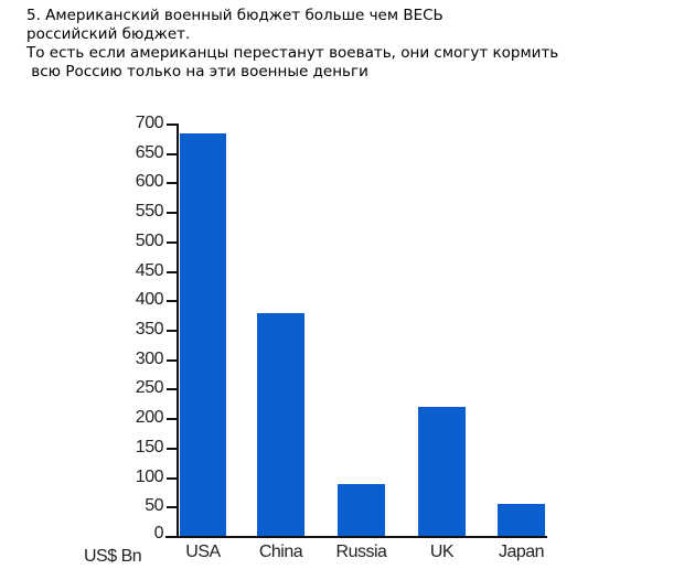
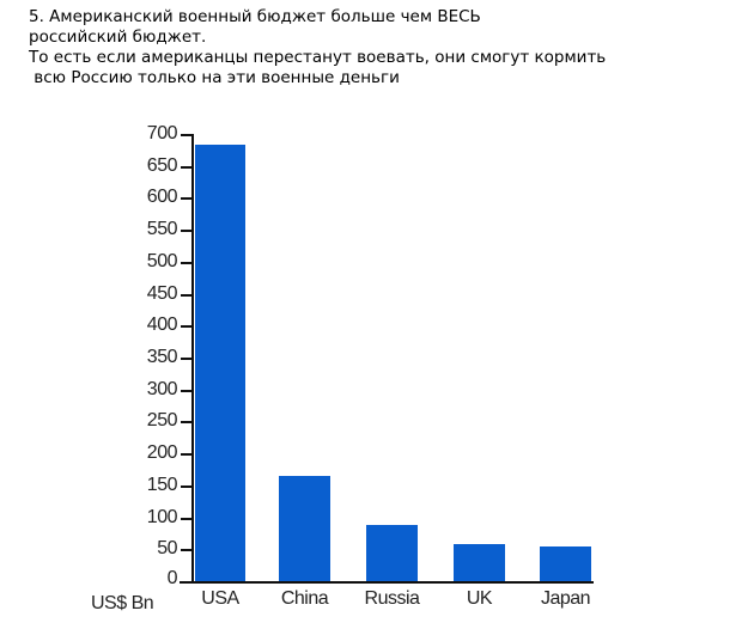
China: 380 -> 170
UK: 220 -> 60
